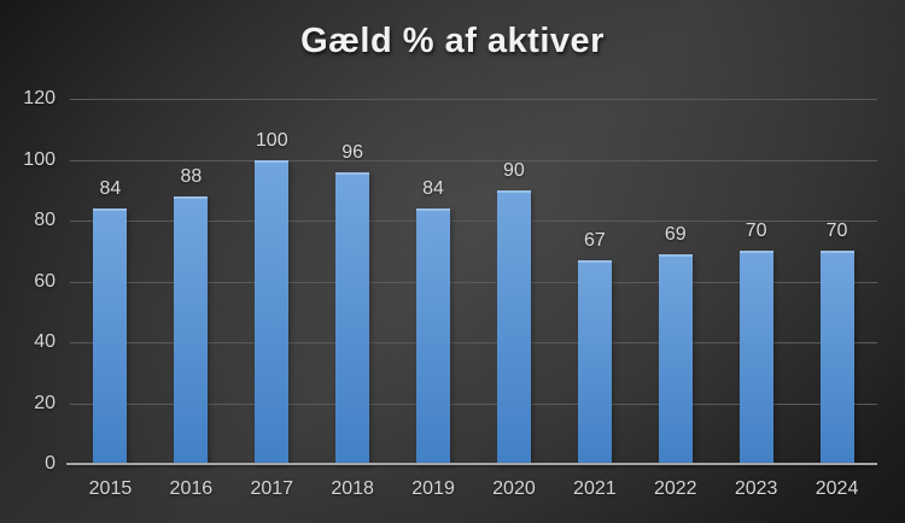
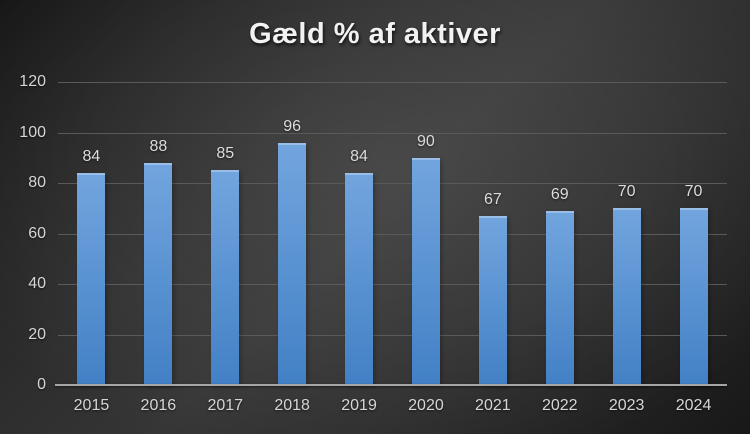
2017: 100 -> 85
